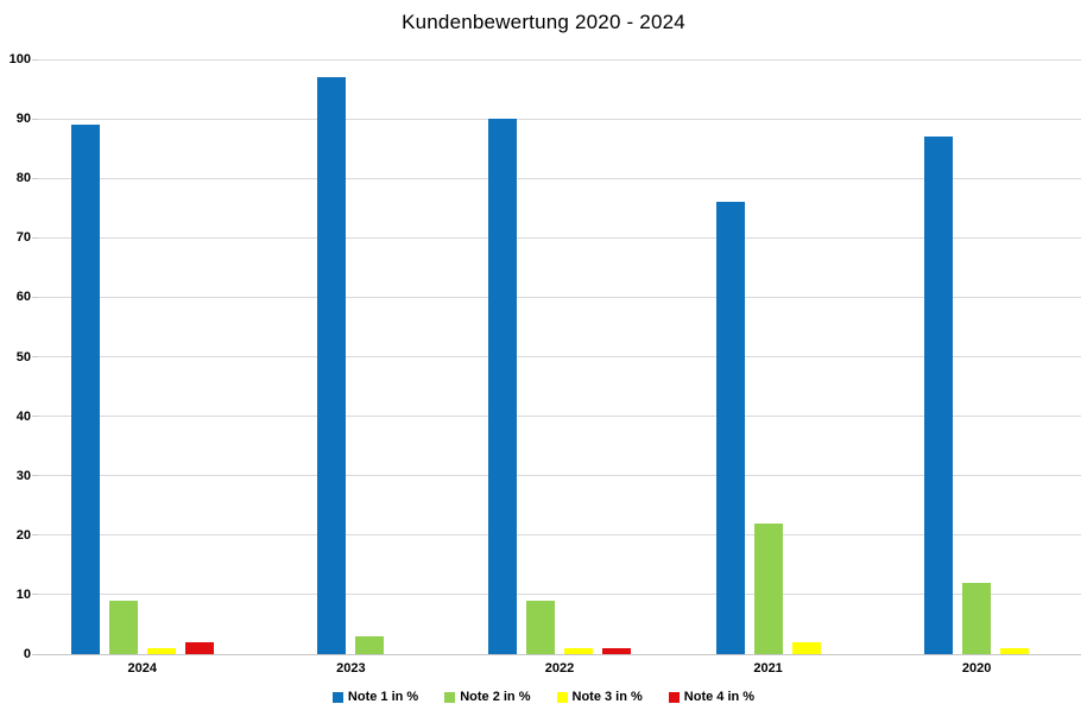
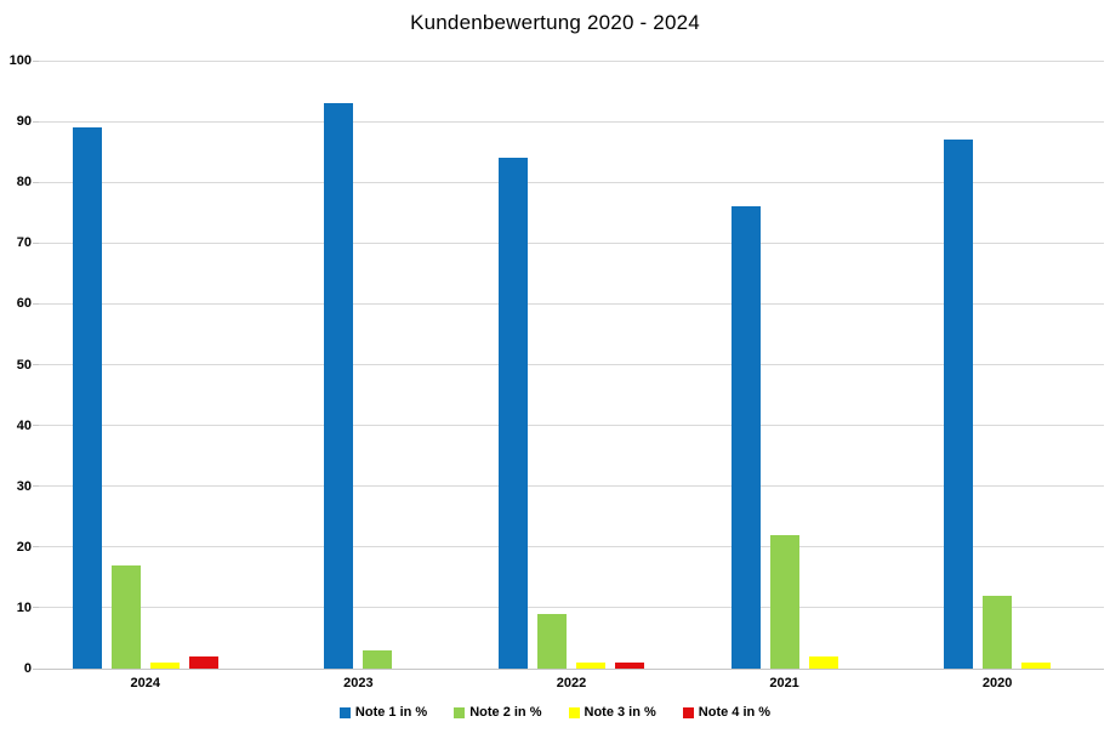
Note 2 in %/2024: 9 -> 17
Note 1 in %/2023: 97 -> 93
Note 1 in %/2022: 90 -> 84
